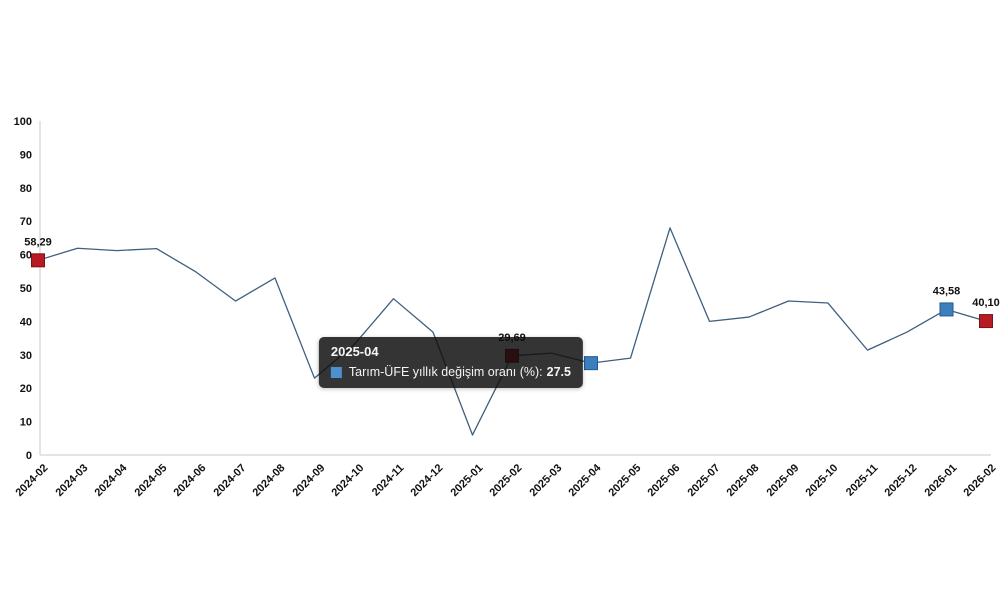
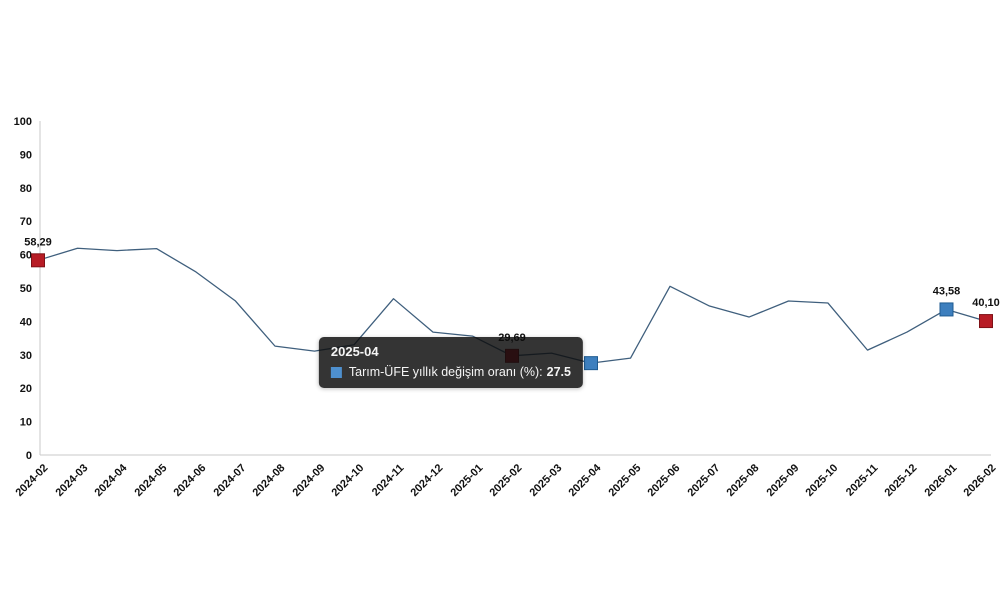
2024-08: 53 -> 33
2024-09: 23 -> 31
2025-01: 6 -> 36
2025-06: 68 -> 50
2025-07: 40 -> 45
